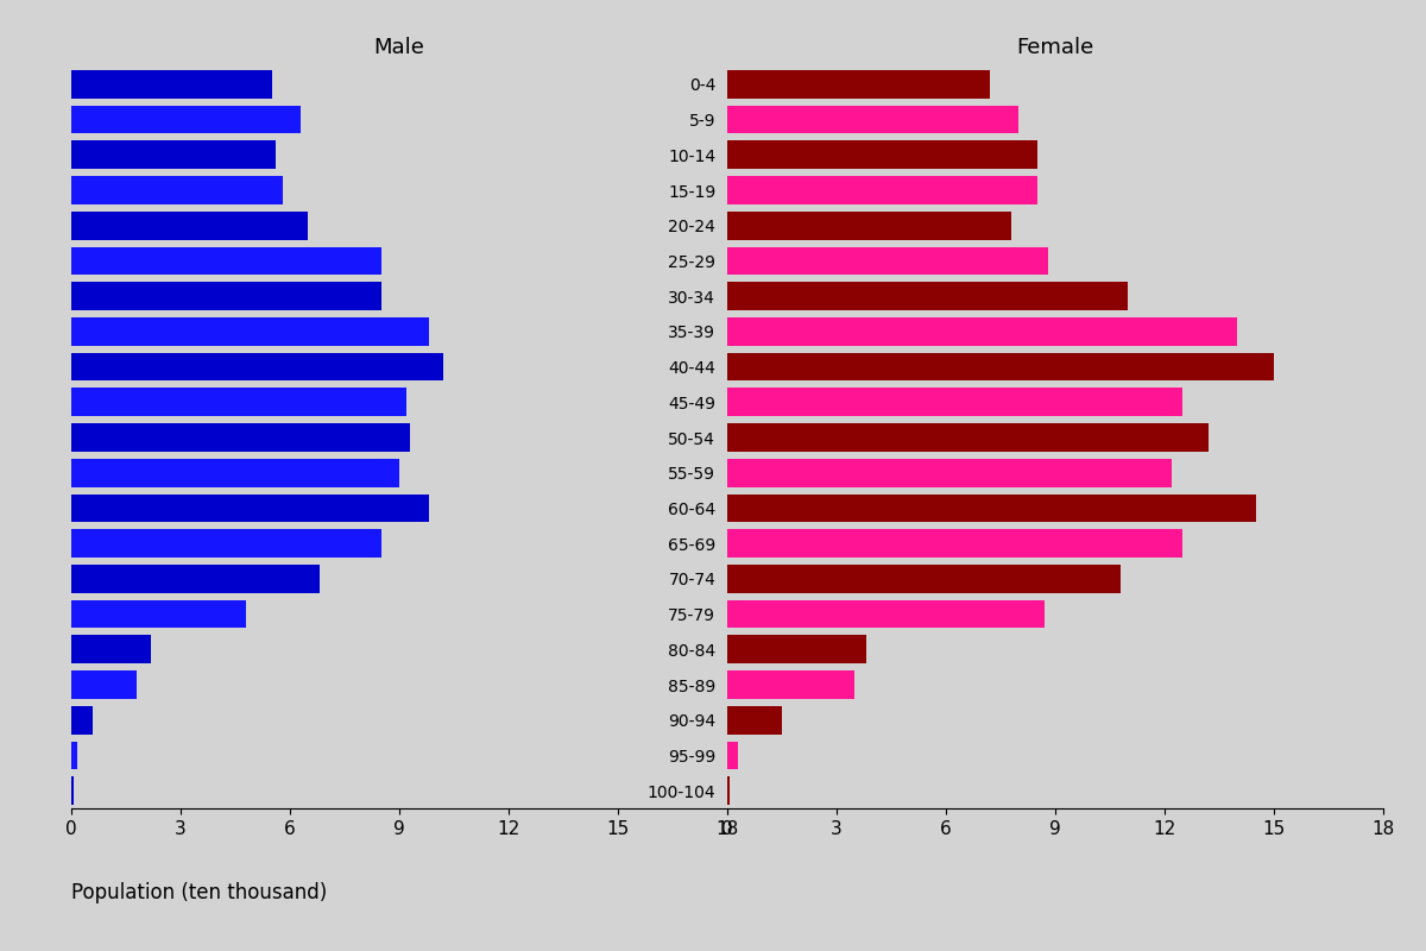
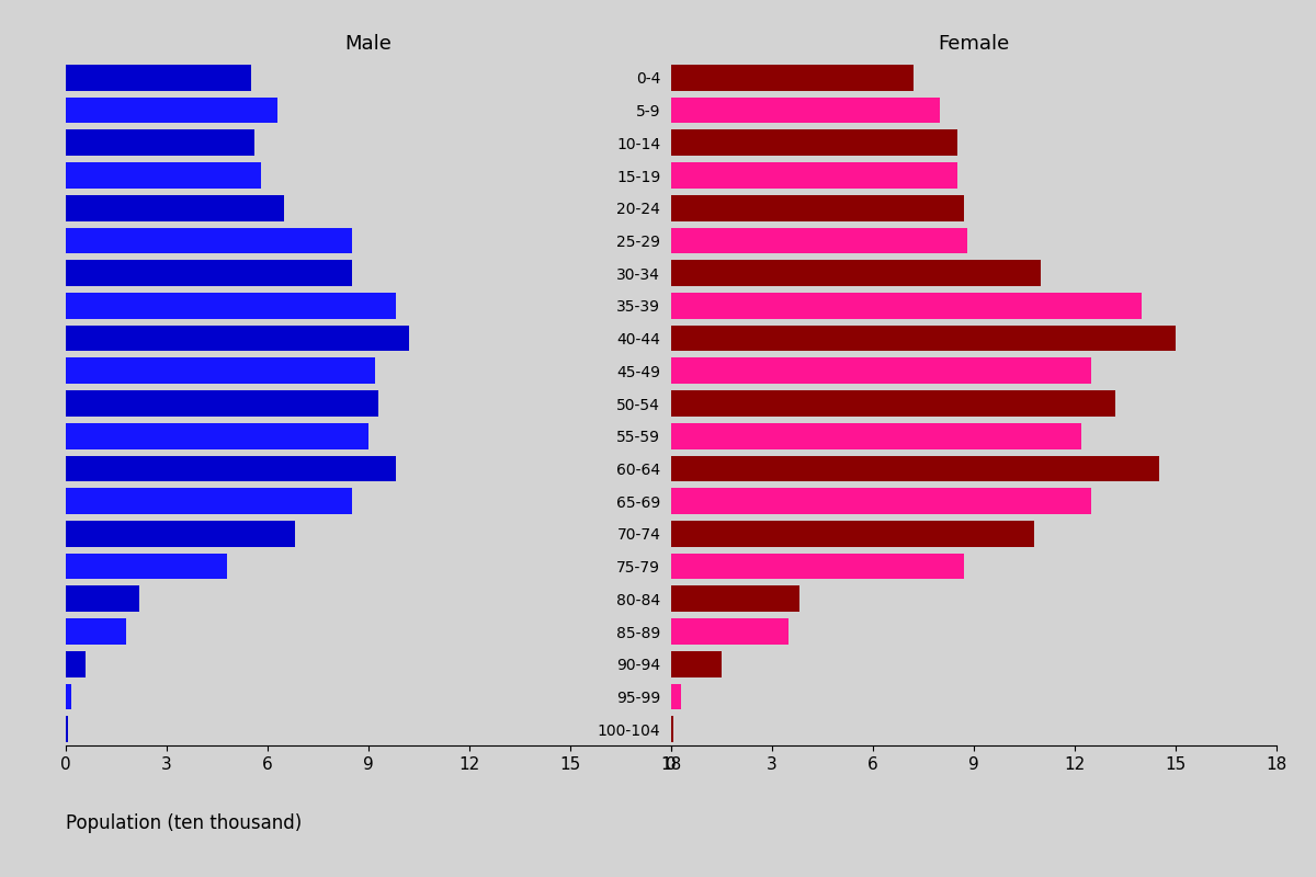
Female/20-24: 7.80 -> 8.70
